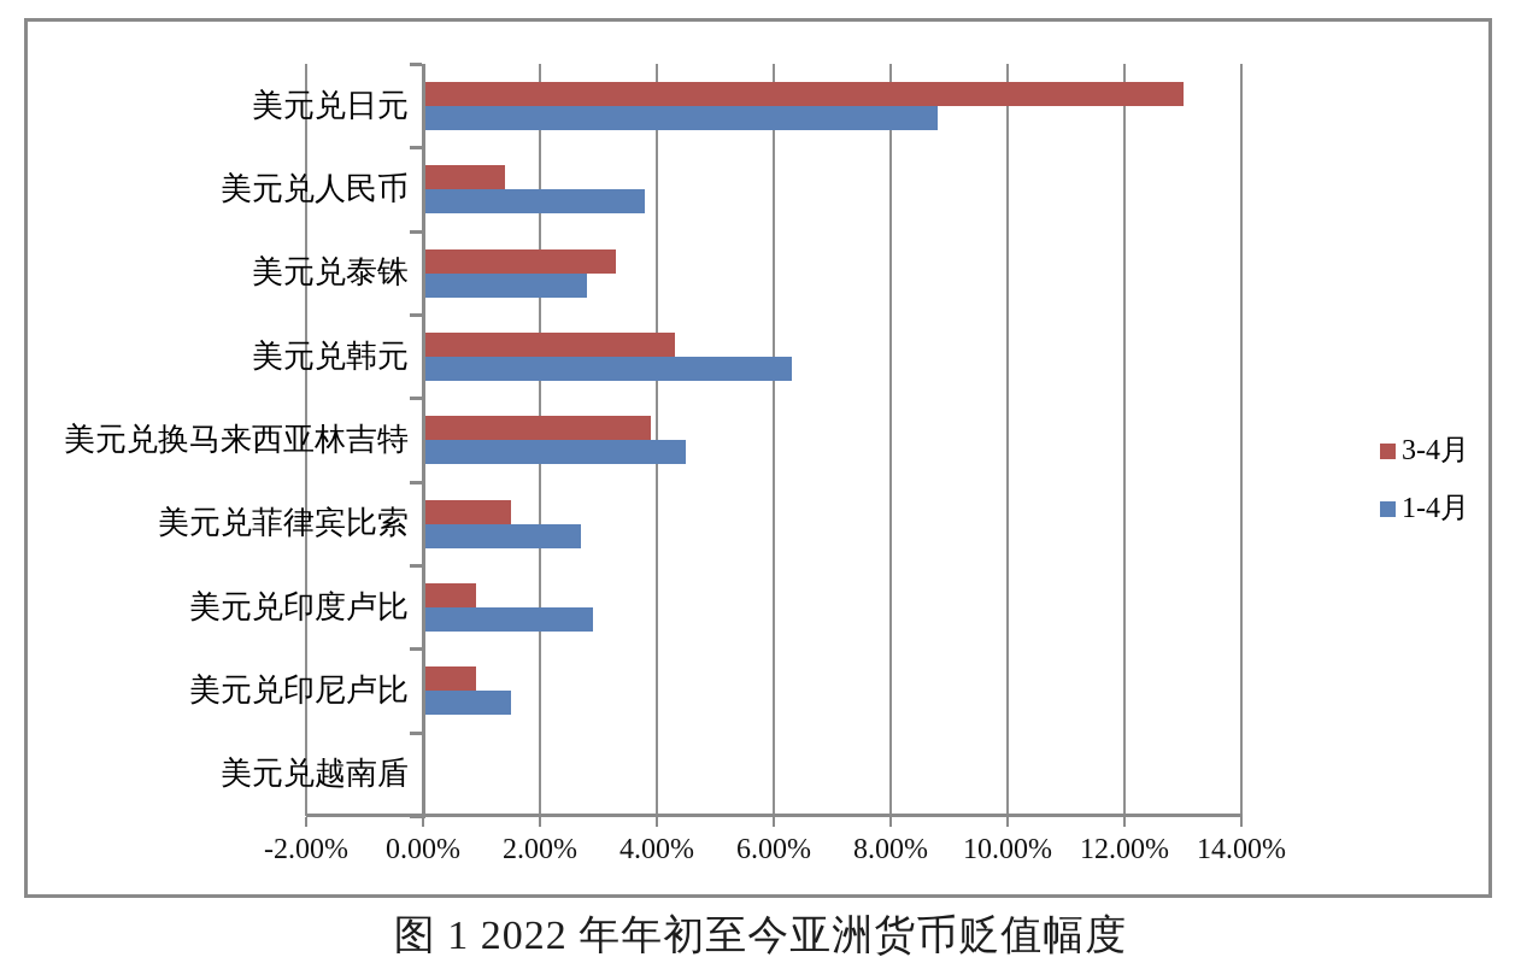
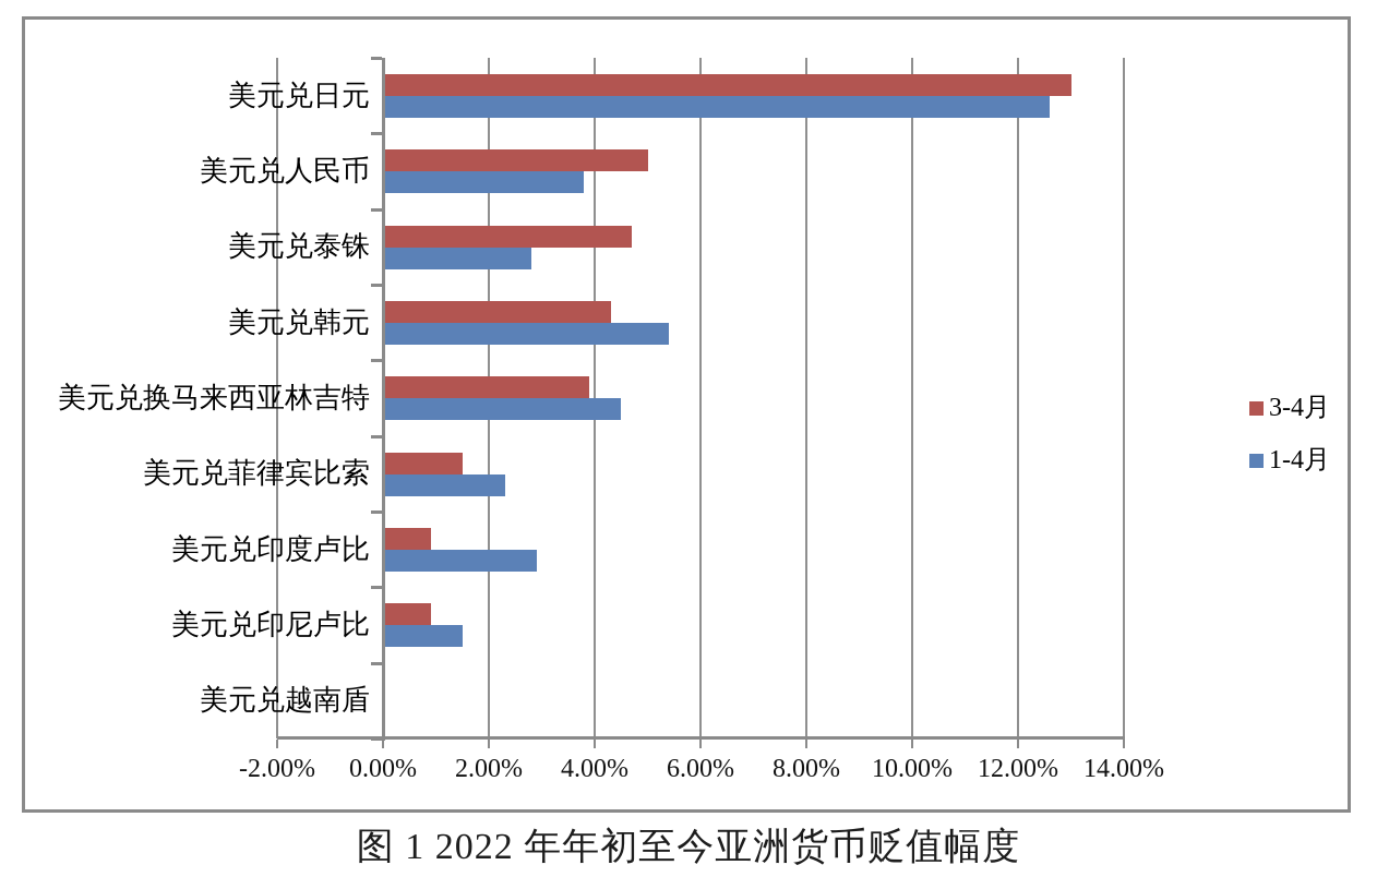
1-4月/美元兑日元: 8.8% -> 12.6%
3-4月/美元兑人民币: 1.4% -> 5.0%
3-4月/美元兑泰铢: 3.3% -> 4.7%
1-4月/美元兑韩元: 6.3% -> 5.4%
1-4月/美元兑菲律宾比索: 2.7% -> 2.3%
